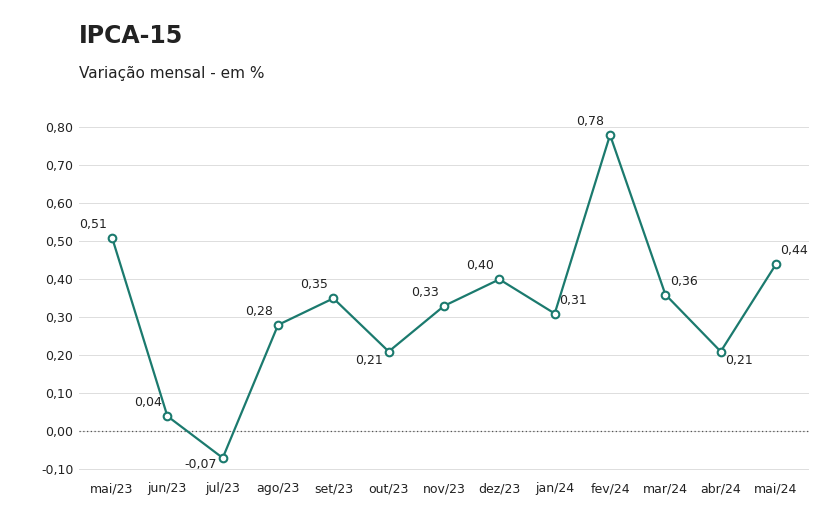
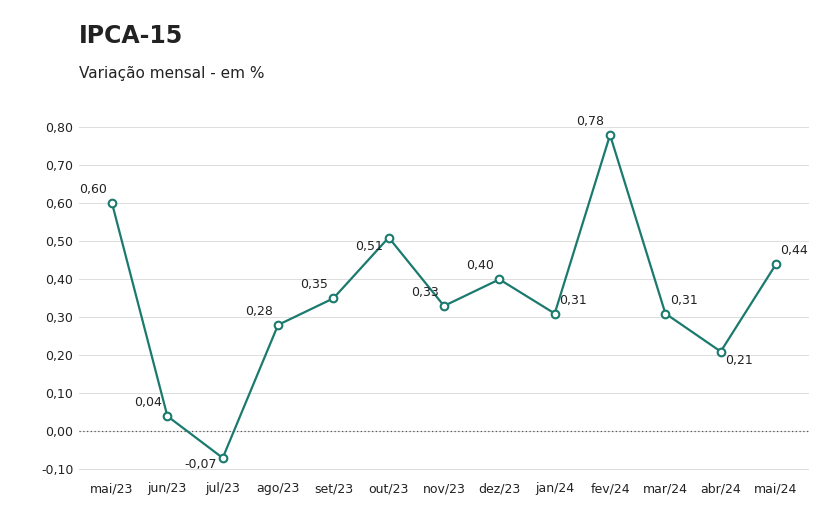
mai/23: 0,51 -> 0,60
out/23: 0,21 -> 0,51
mar/24: 0,36 -> 0,31
